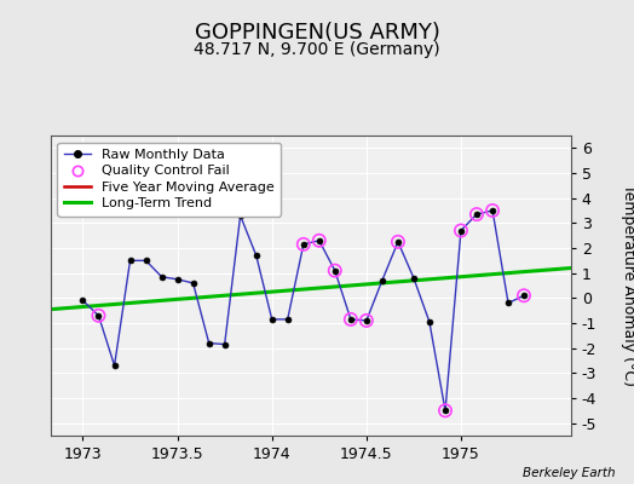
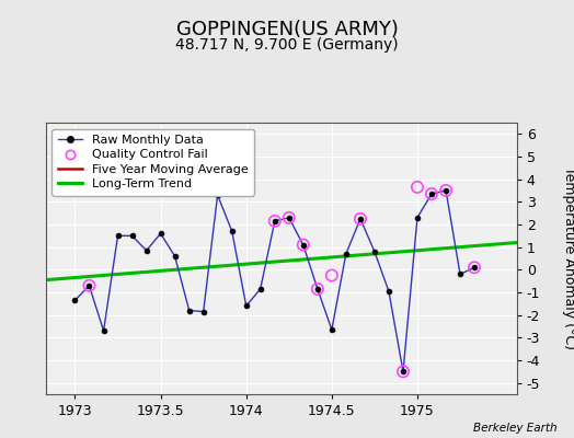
Raw Monthly Data/1973: -0.10 -> -1.35
Raw Monthly Data/1973.5: 0.75 -> 1.60
Raw Monthly Data/1974: -0.85 -> -1.60
Raw Monthly Data/1974.5: -0.90 -> -2.65
Quality Control Fail/1974.5: -0.90 -> -0.25
Raw Monthly Data/1975: 2.70 -> 2.30
Quality Control Fail/1975: 2.70 -> 3.65
